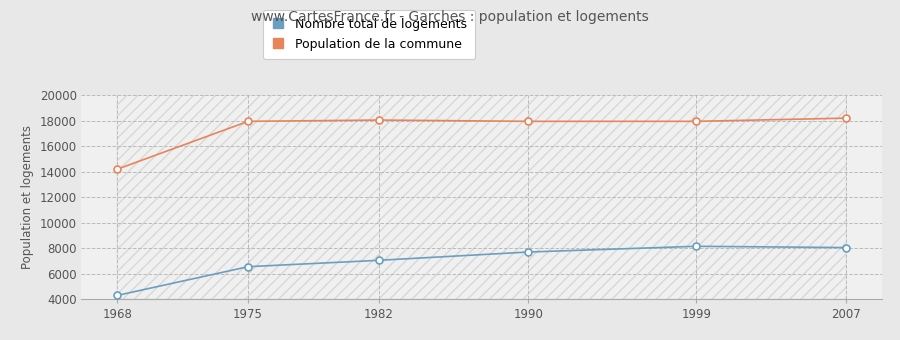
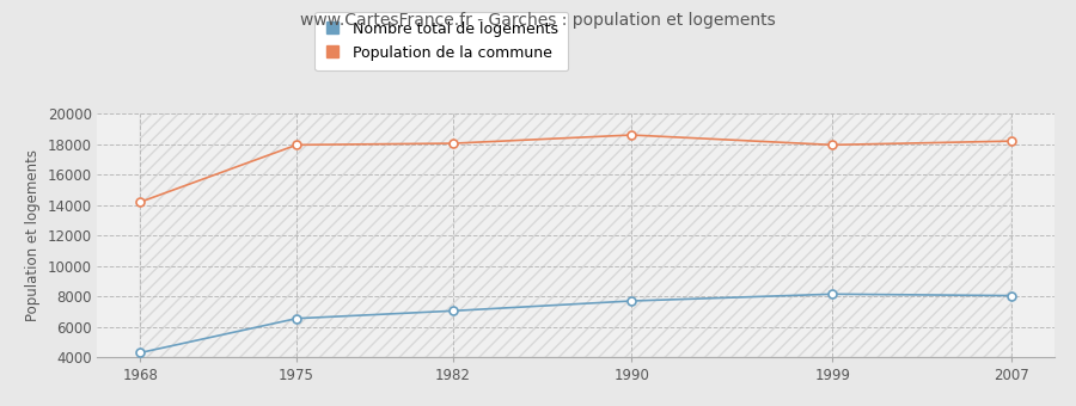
Population de la commune/1990: 18000 -> 18600
